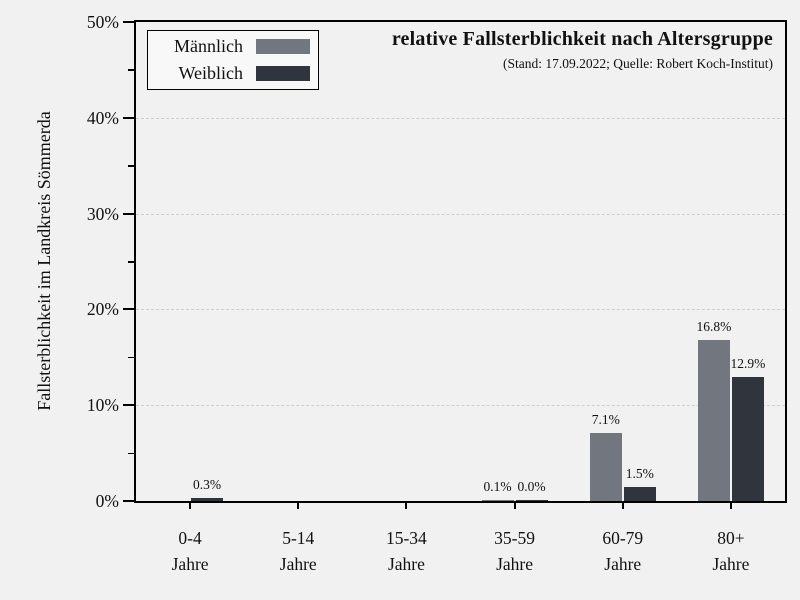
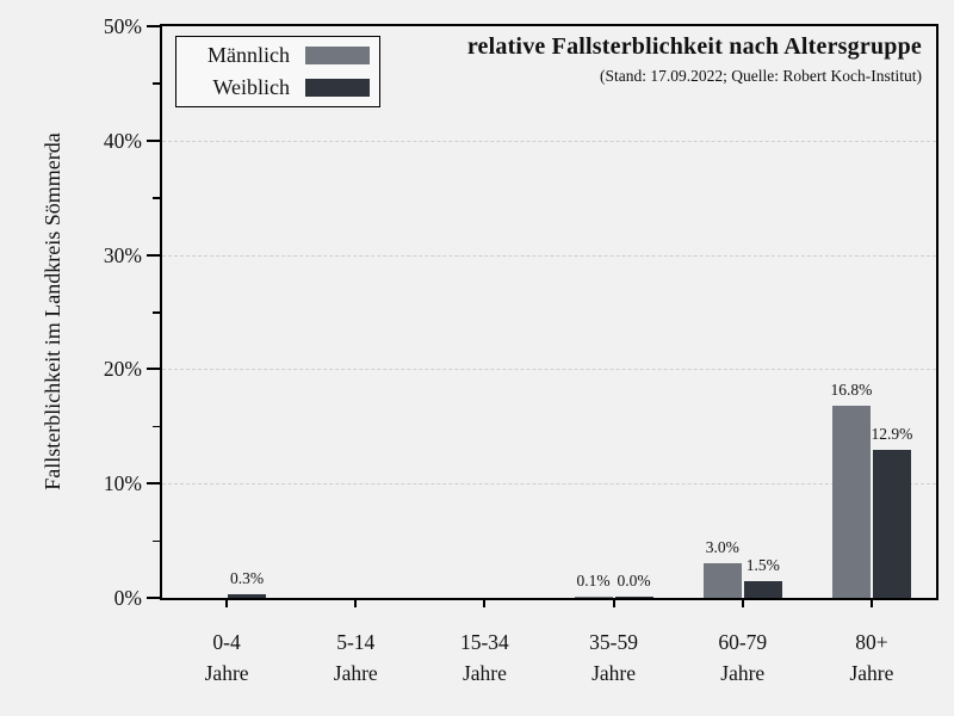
Männlich/60-79: 7.1% -> 3.0%
